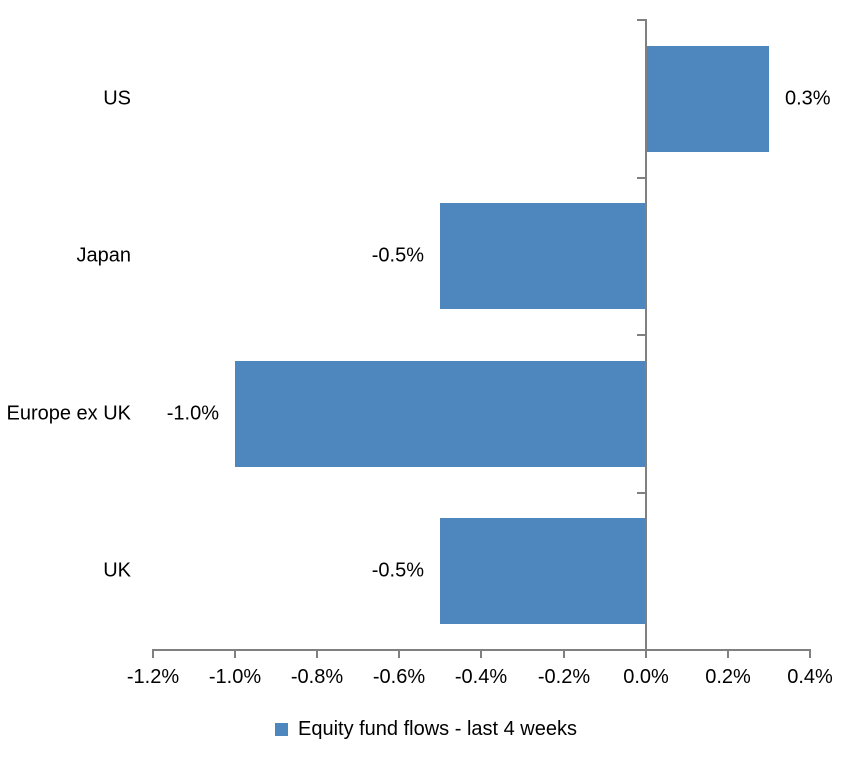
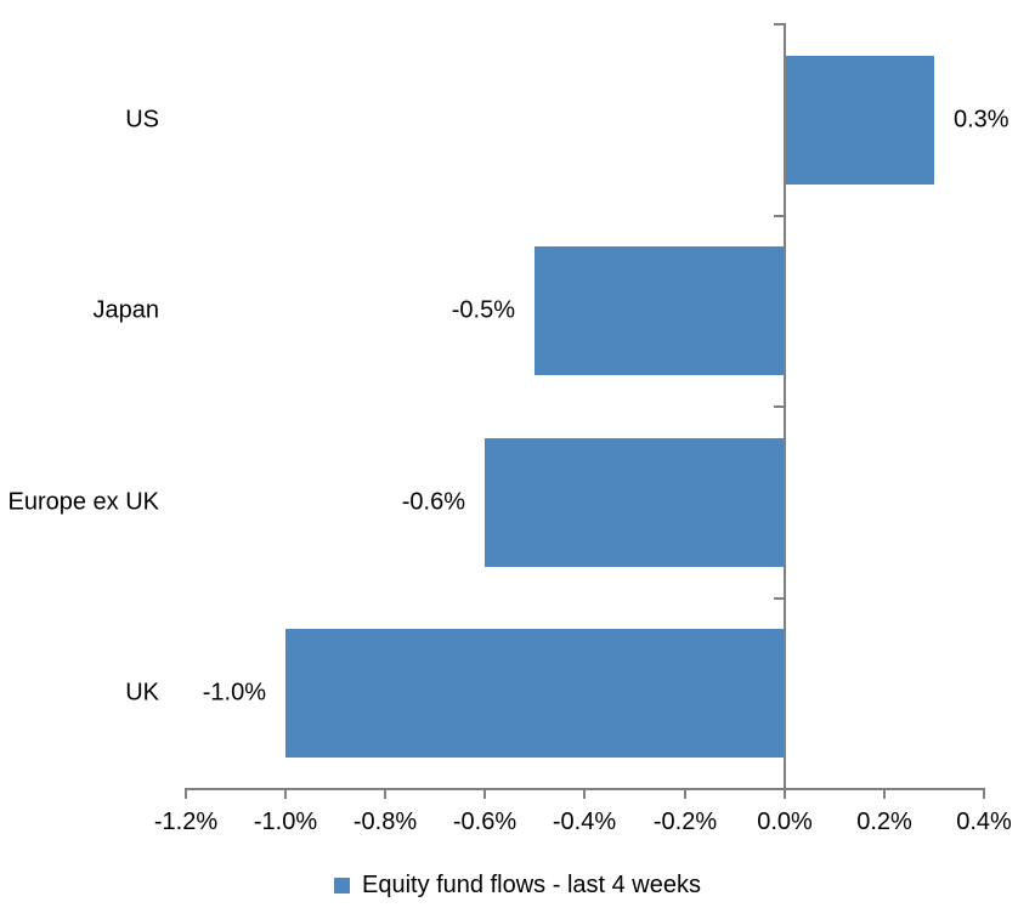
Europe ex UK: -1.0% -> -0.6%
UK: -0.5% -> -1.0%
